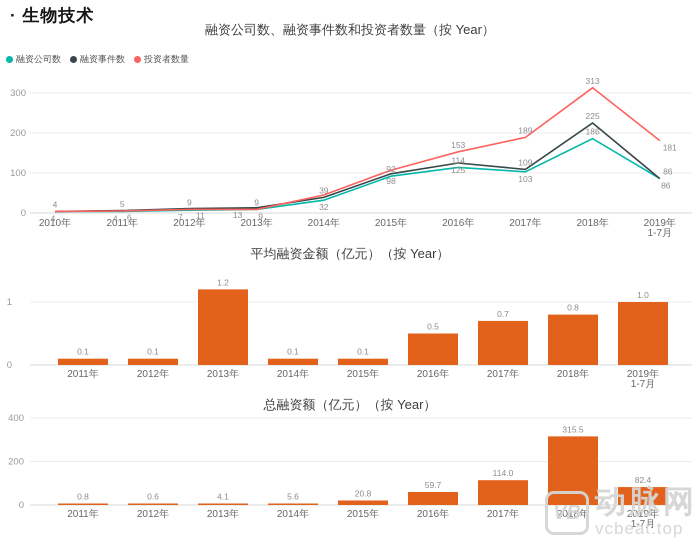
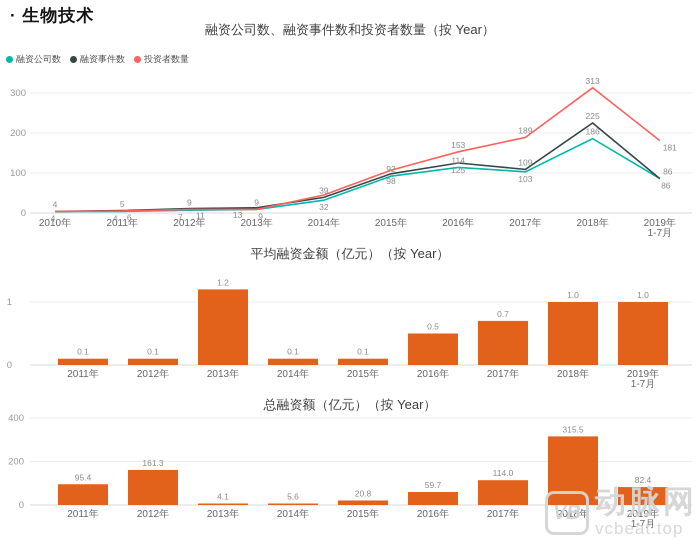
平均融资金额（亿元）（按 Year）/2018年: 0.8 -> 1.0
总融资额（亿元）（按 Year）/2011年: 0.8 -> 95.4
总融资额（亿元）（按 Year）/2012年: 0.6 -> 161.3
